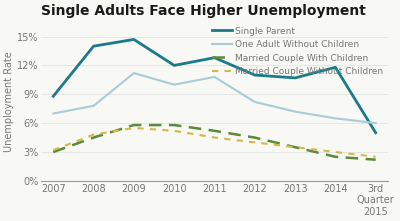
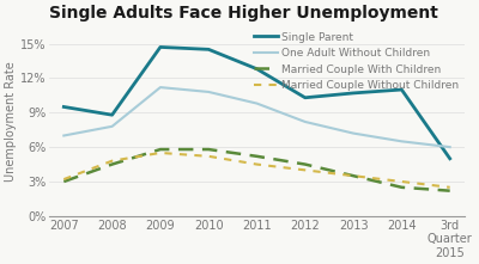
Single Parent/2007: 8.8% -> 9.5%
Single Parent/2008: 14.0% -> 8.8%
Single Parent/2010: 12.0% -> 14.5%
One Adult Without Children/2010: 10.0% -> 10.8%
One Adult Without Children/2011: 10.8% -> 9.8%
Single Parent/2012: 11.0% -> 10.3%
Single Parent/2014: 11.8% -> 11.0%
